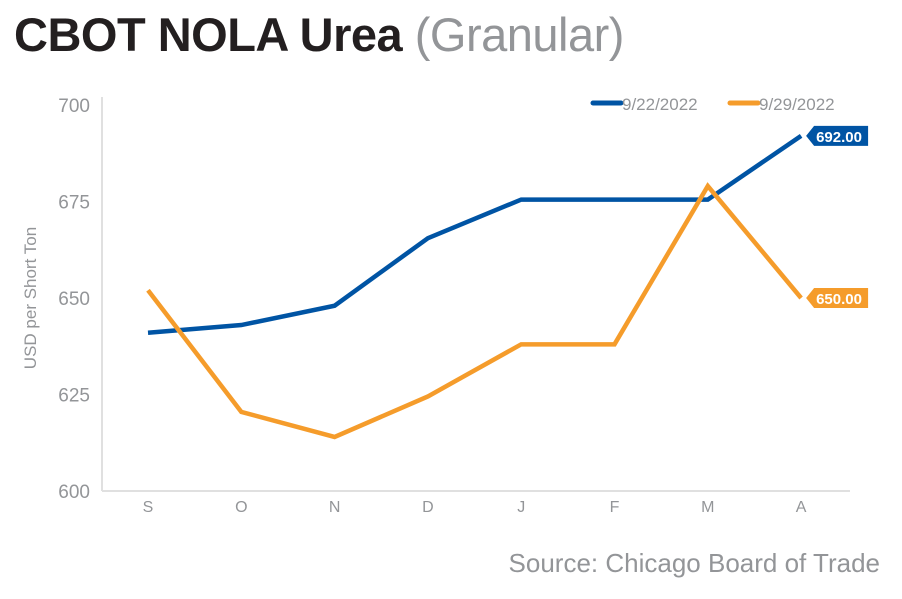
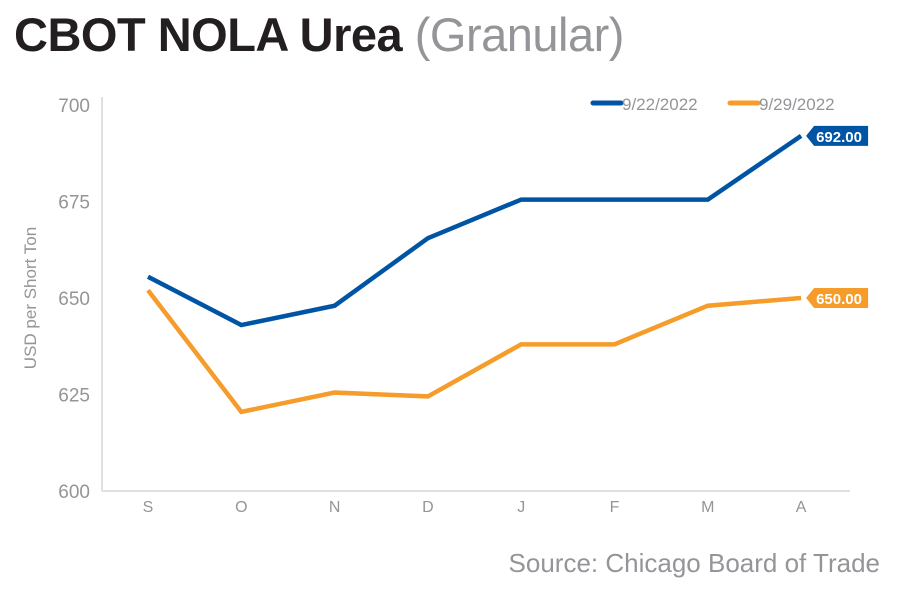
9/22/2022/S: 641 -> 656
9/29/2022/N: 614 -> 626
9/29/2022/M: 679 -> 648
